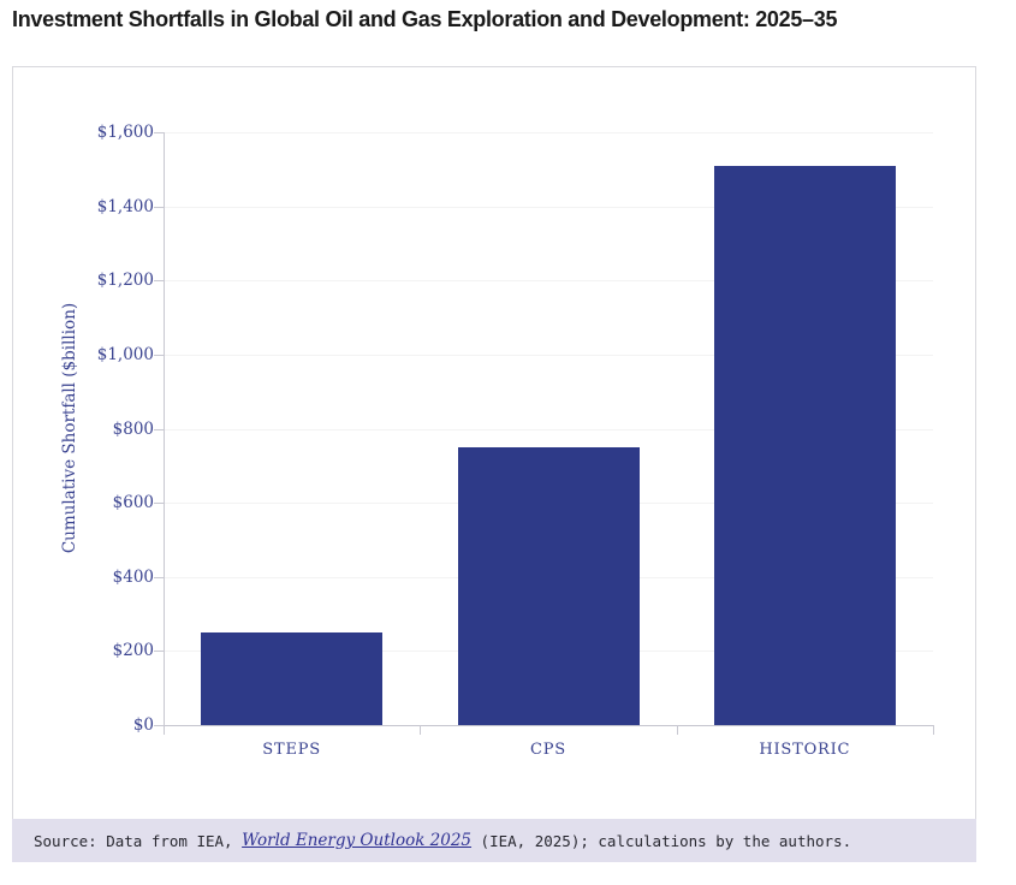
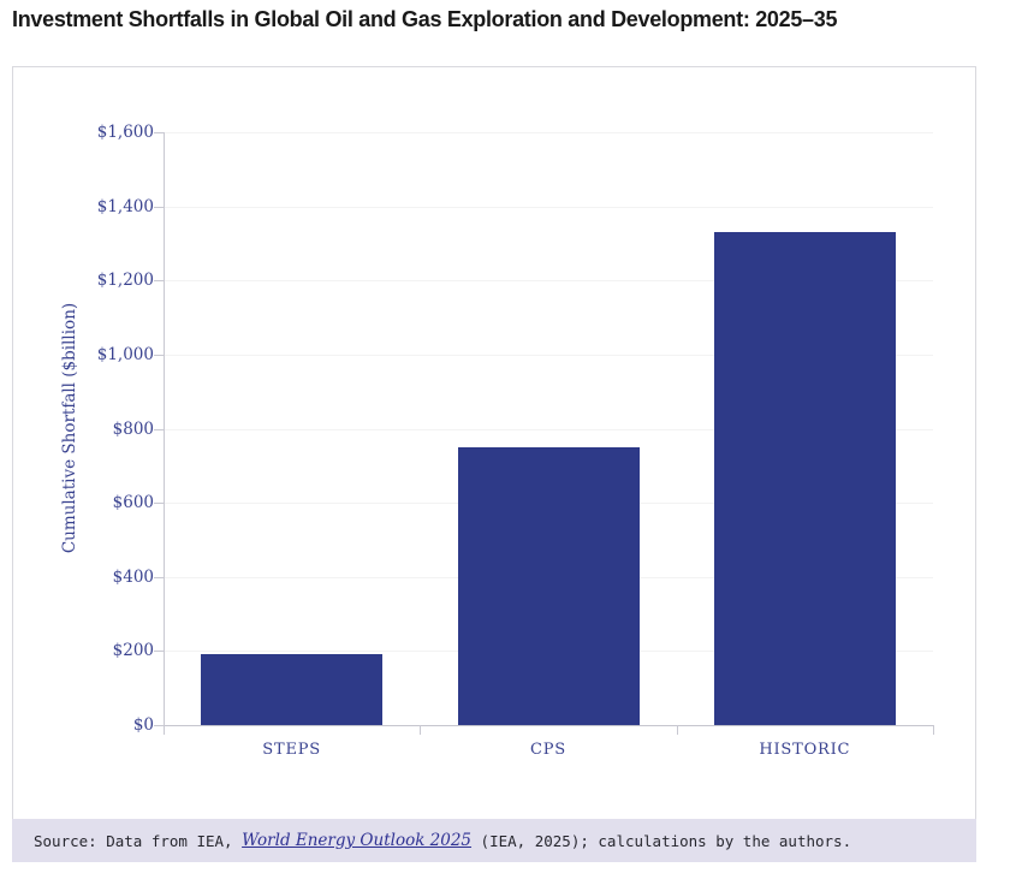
STEPS: $250 -> $190
HISTORIC: $1510 -> $1330
